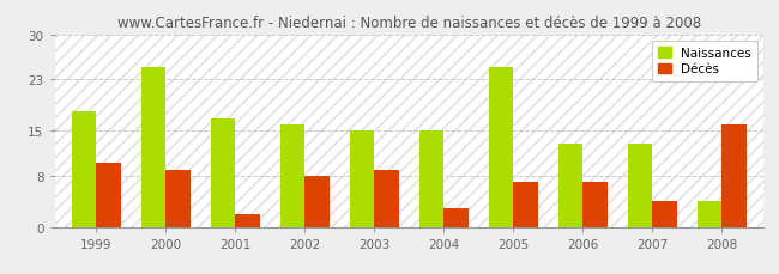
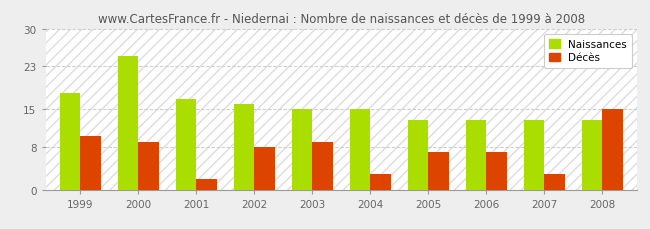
Naissances/2005: 25 -> 13
Décès/2007: 4 -> 3
Naissances/2008: 4 -> 13
Décès/2008: 16 -> 15
